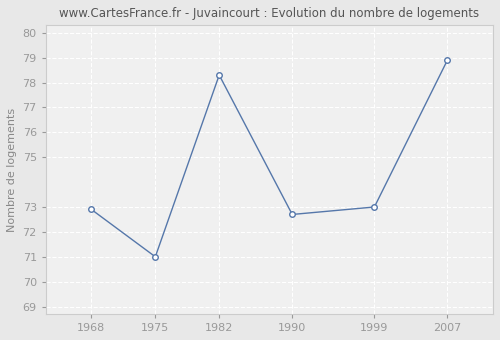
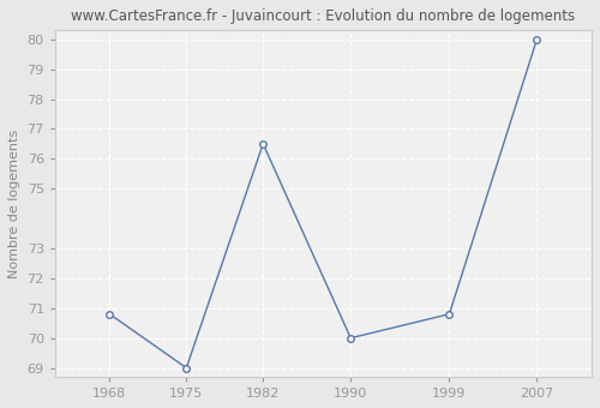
1968: 72.9 -> 70.8
1975: 71.0 -> 69.0
1982: 78.3 -> 76.5
1990: 72.7 -> 70.0
1999: 73.0 -> 70.8
2007: 78.9 -> 80.0
